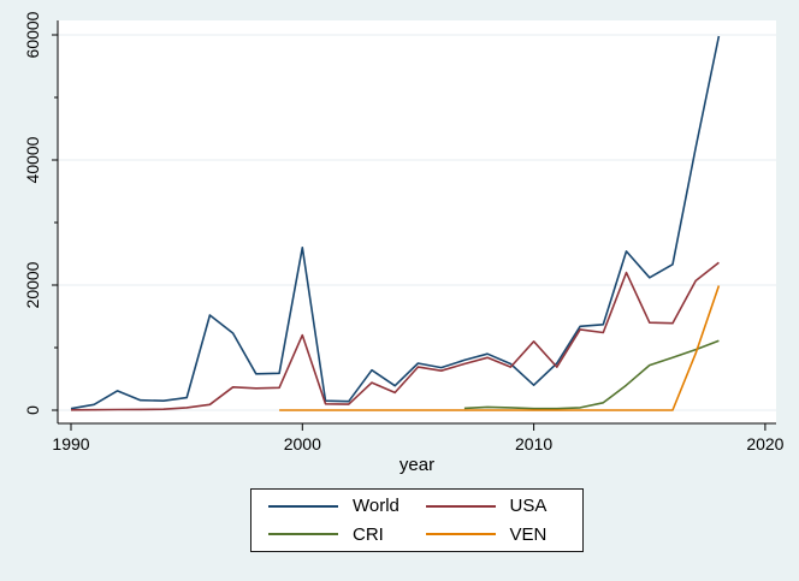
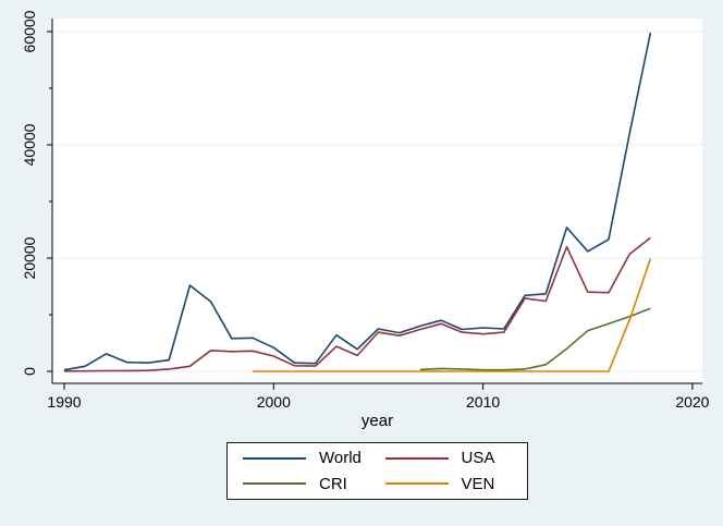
World/2000: 26000 -> 4000
USA/2000: 12000 -> 3000
World/2010: 4000 -> 8000
USA/2010: 11000 -> 7000
